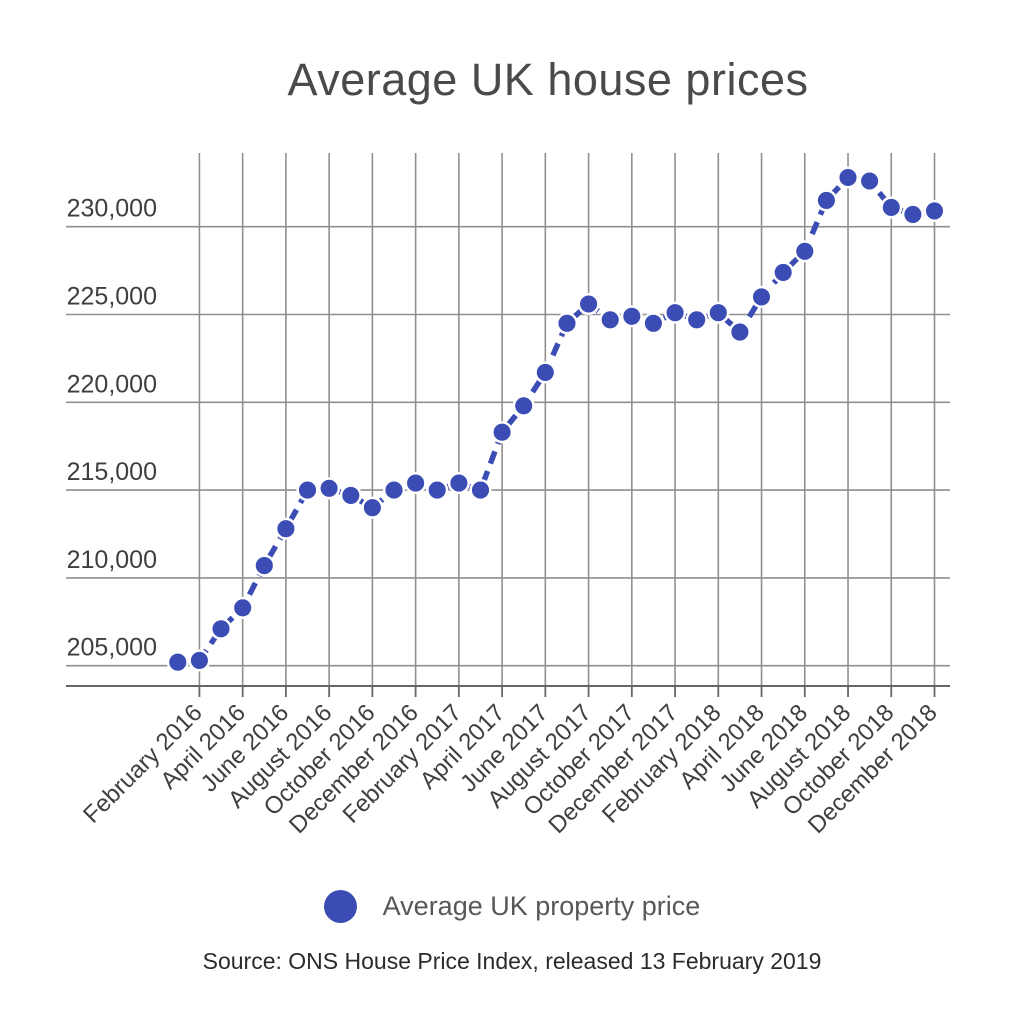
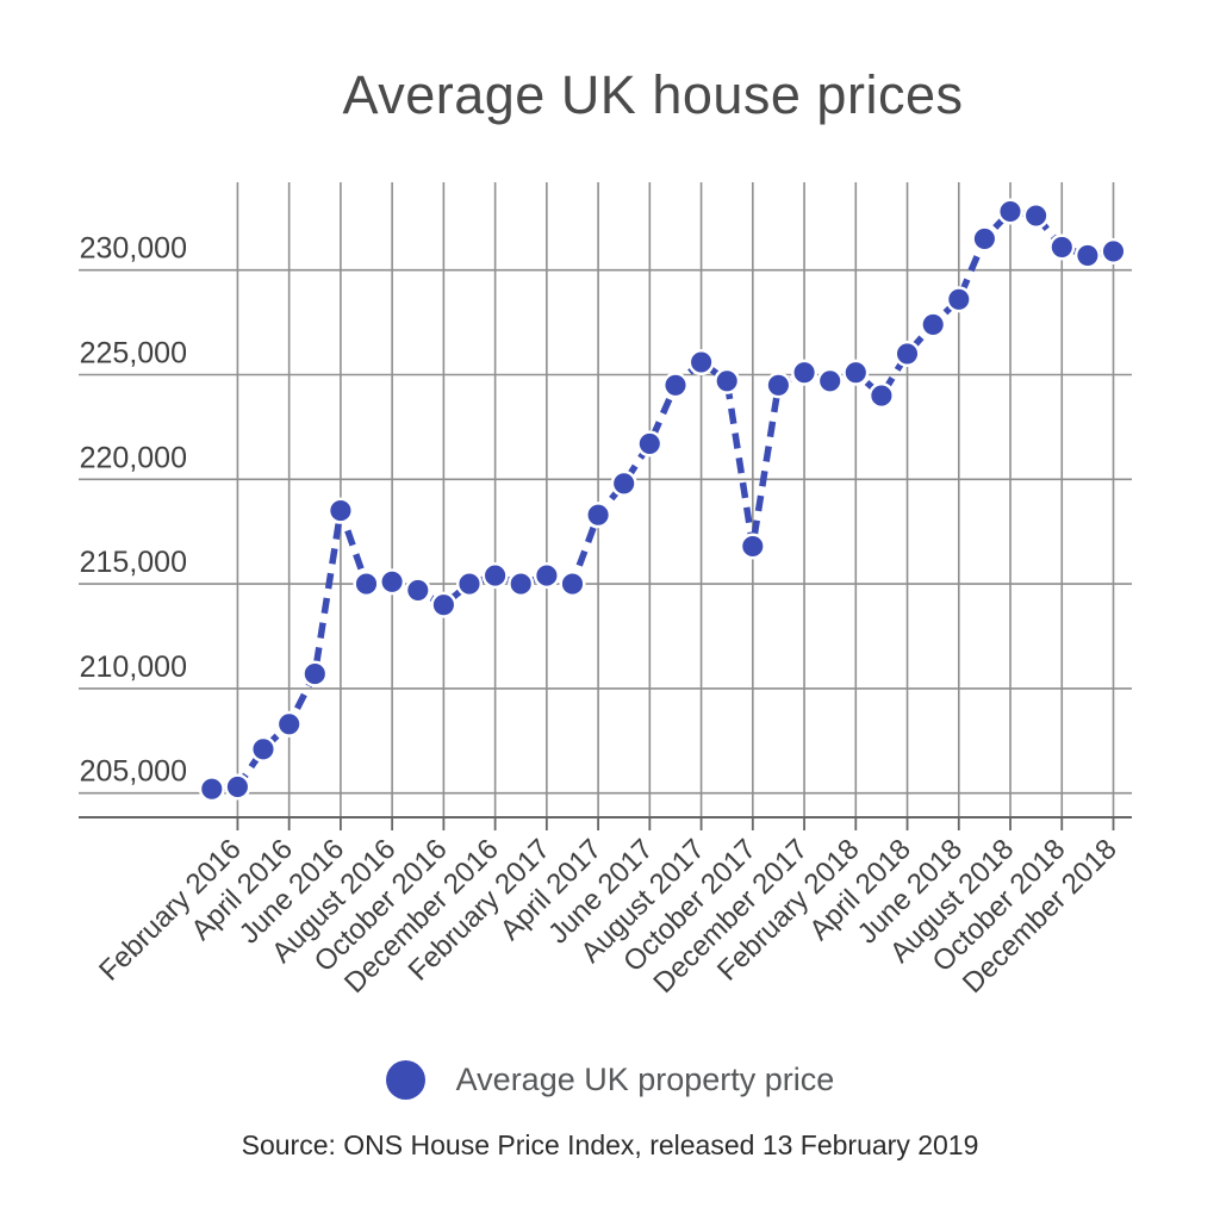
June 2016: 212800 -> 218500
October 2017: 224900 -> 216800
